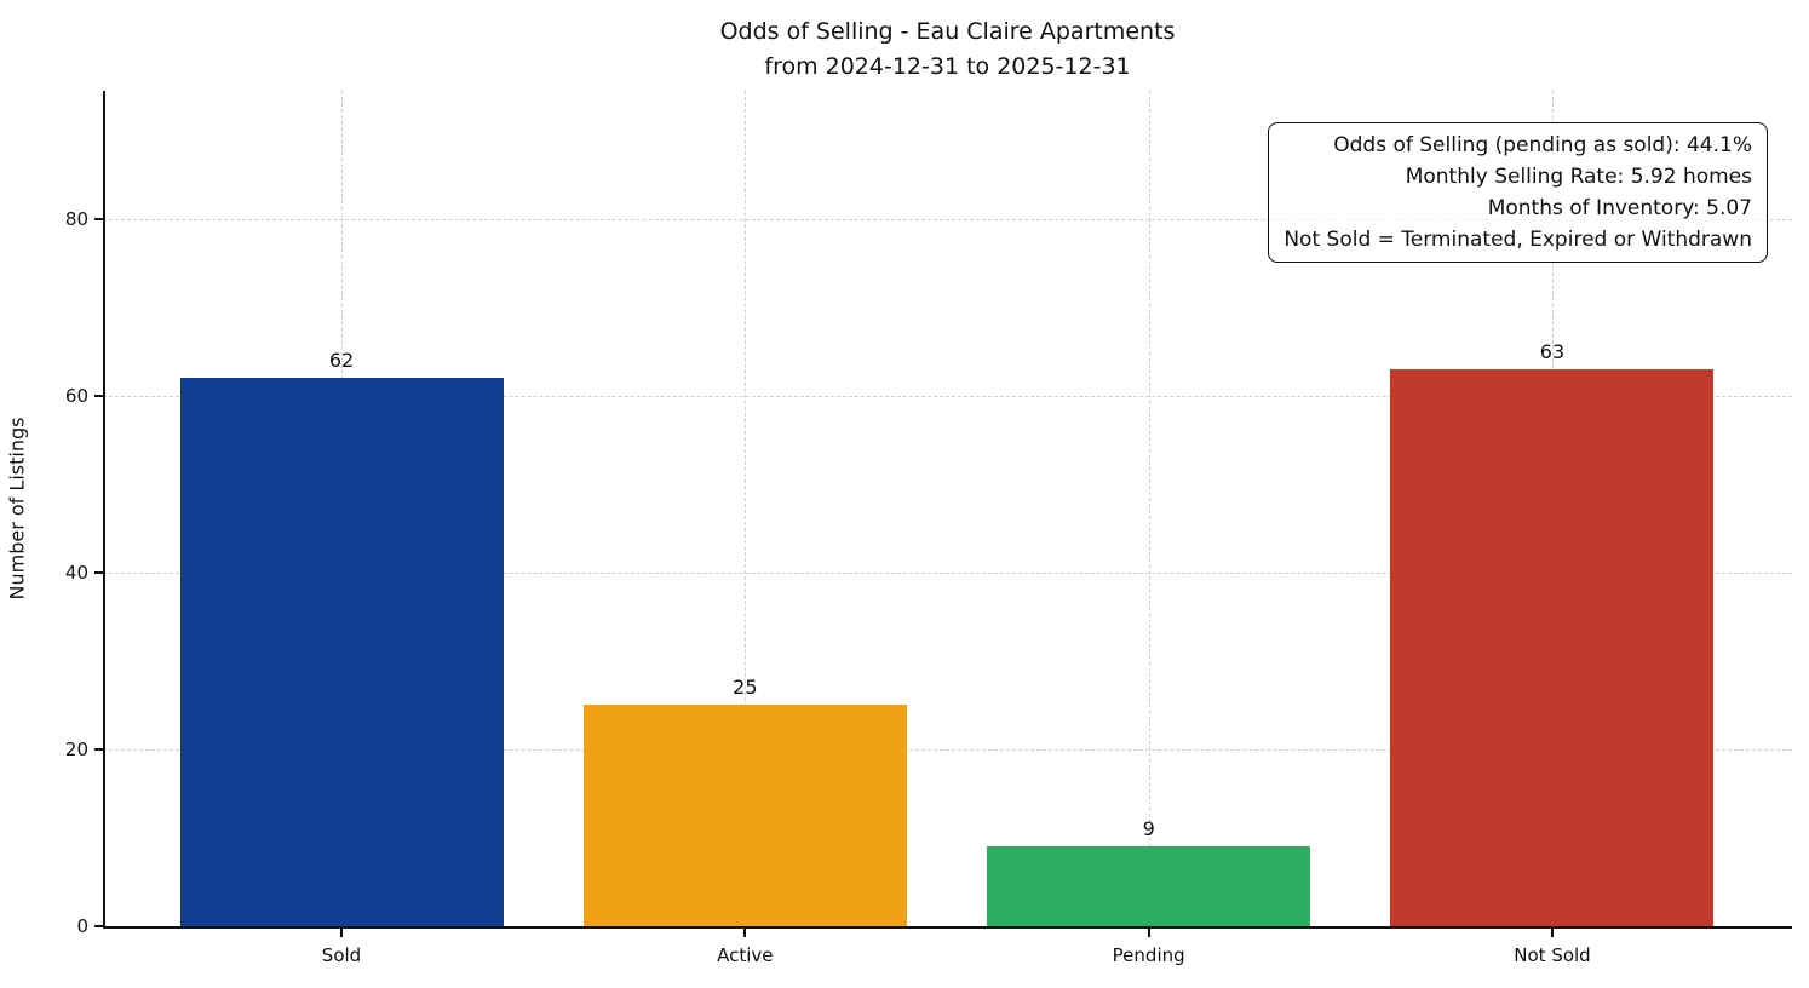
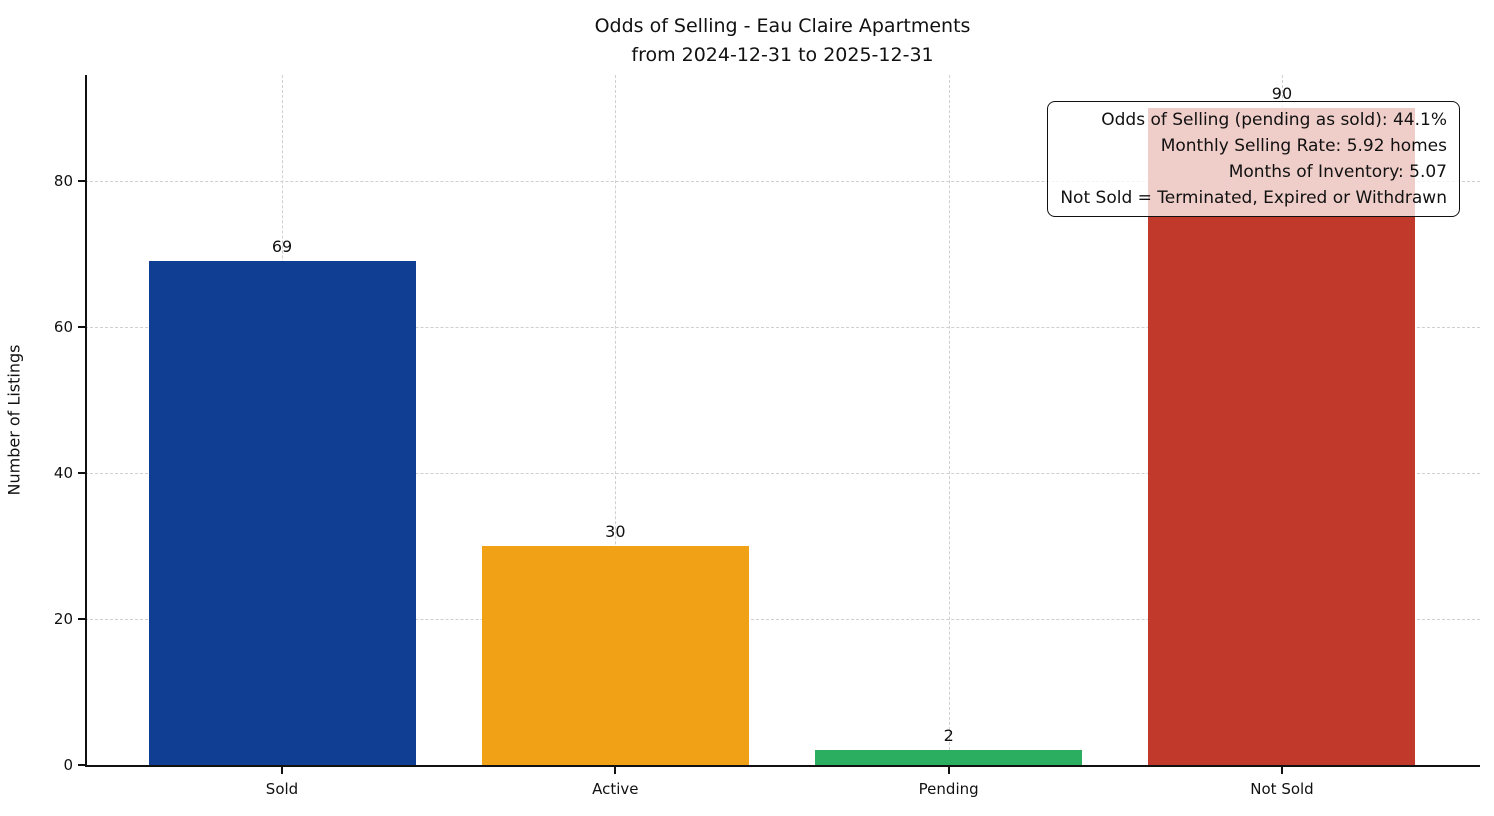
Sold: 62 -> 69
Active: 25 -> 30
Pending: 9 -> 2
Not Sold: 63 -> 90
